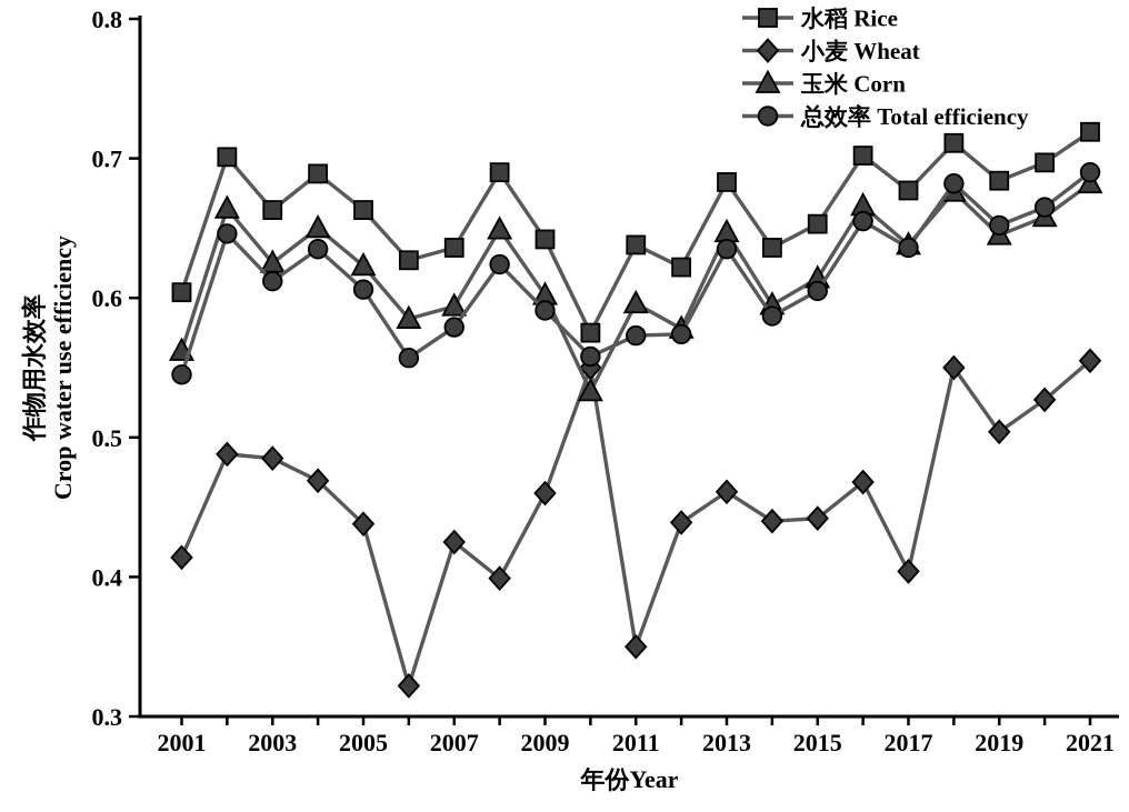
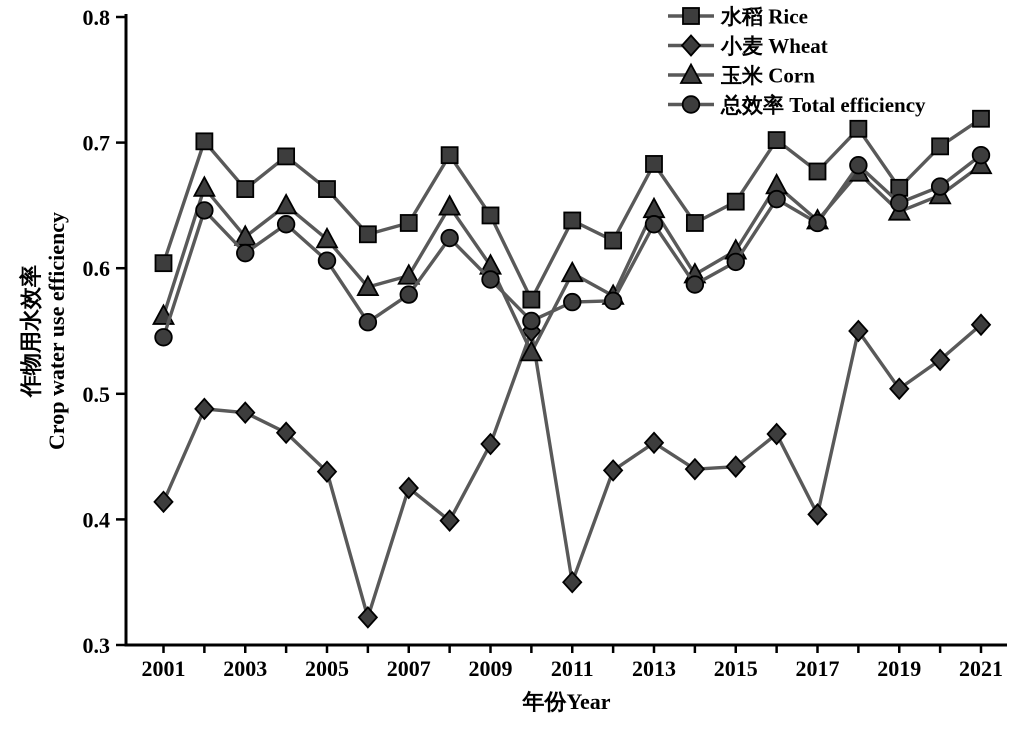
水稻 Rice/2019: 0.684 -> 0.664
